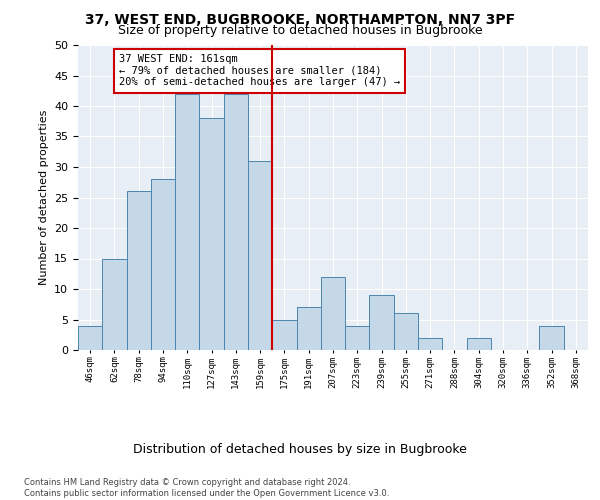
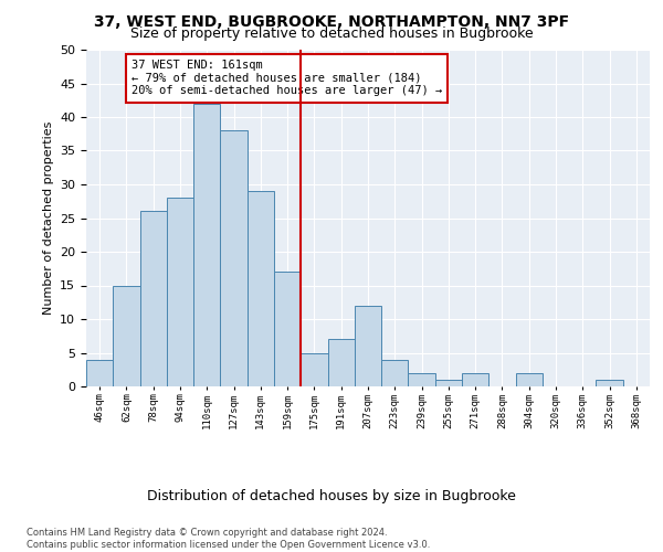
143sqm: 42 -> 29
159sqm: 31 -> 17
239sqm: 9 -> 2
255sqm: 6 -> 1
352sqm: 4 -> 1
